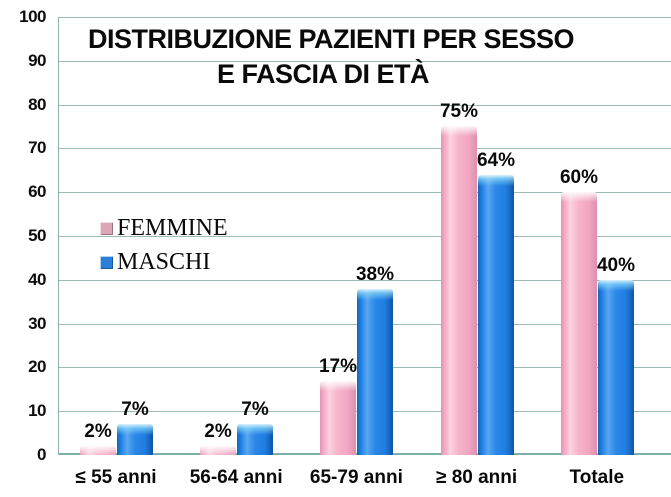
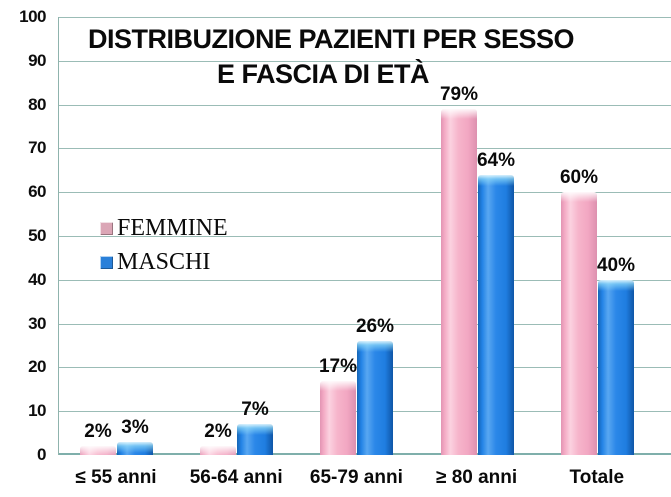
MASCHI/≤ 55 anni: 7% -> 3%
MASCHI/65-79 anni: 38% -> 26%
FEMMINE/≥ 80 anni: 75% -> 79%
